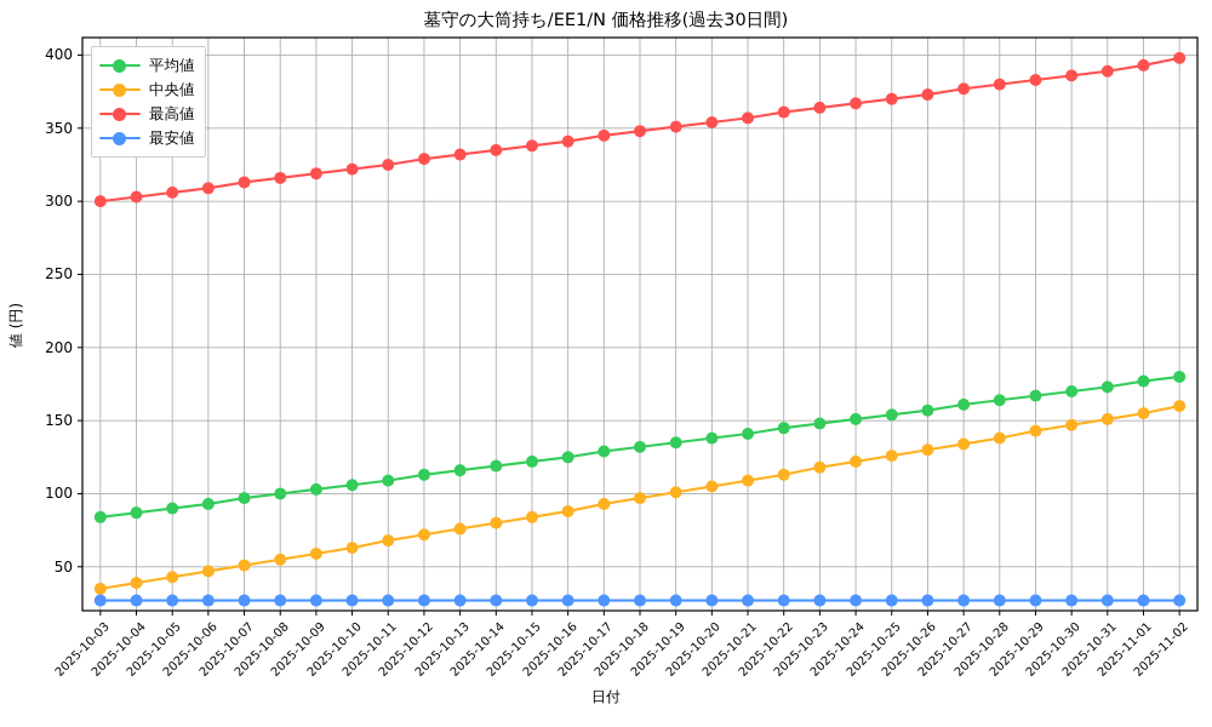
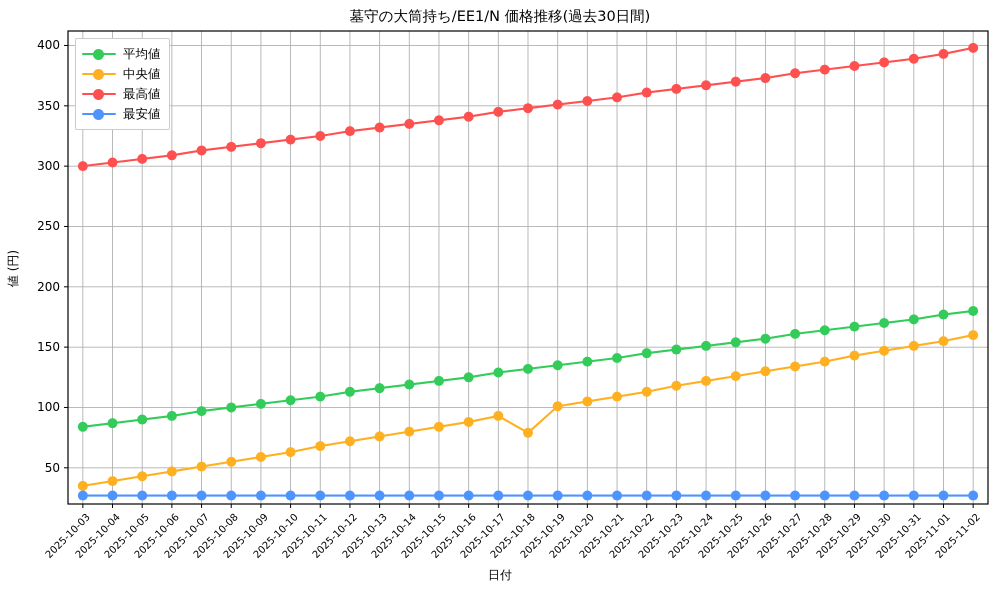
中央値/2025-10-18: 97 -> 79
